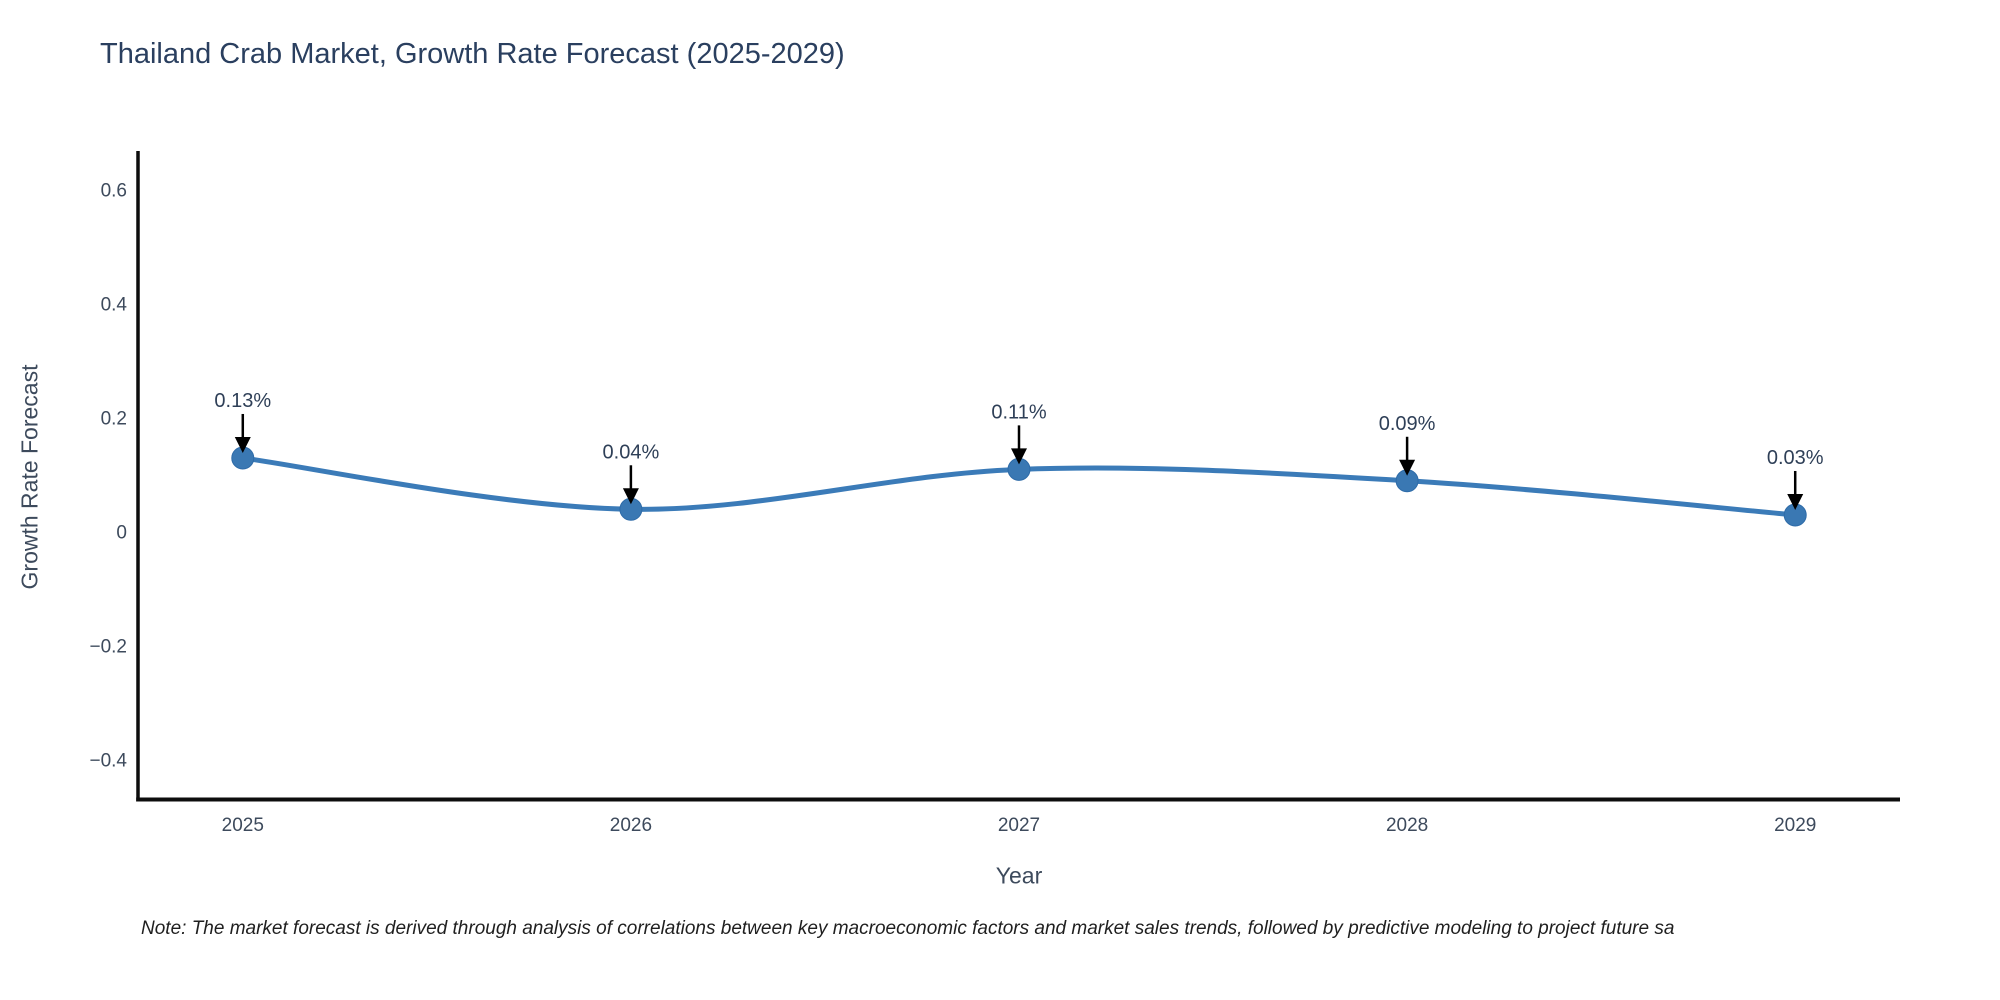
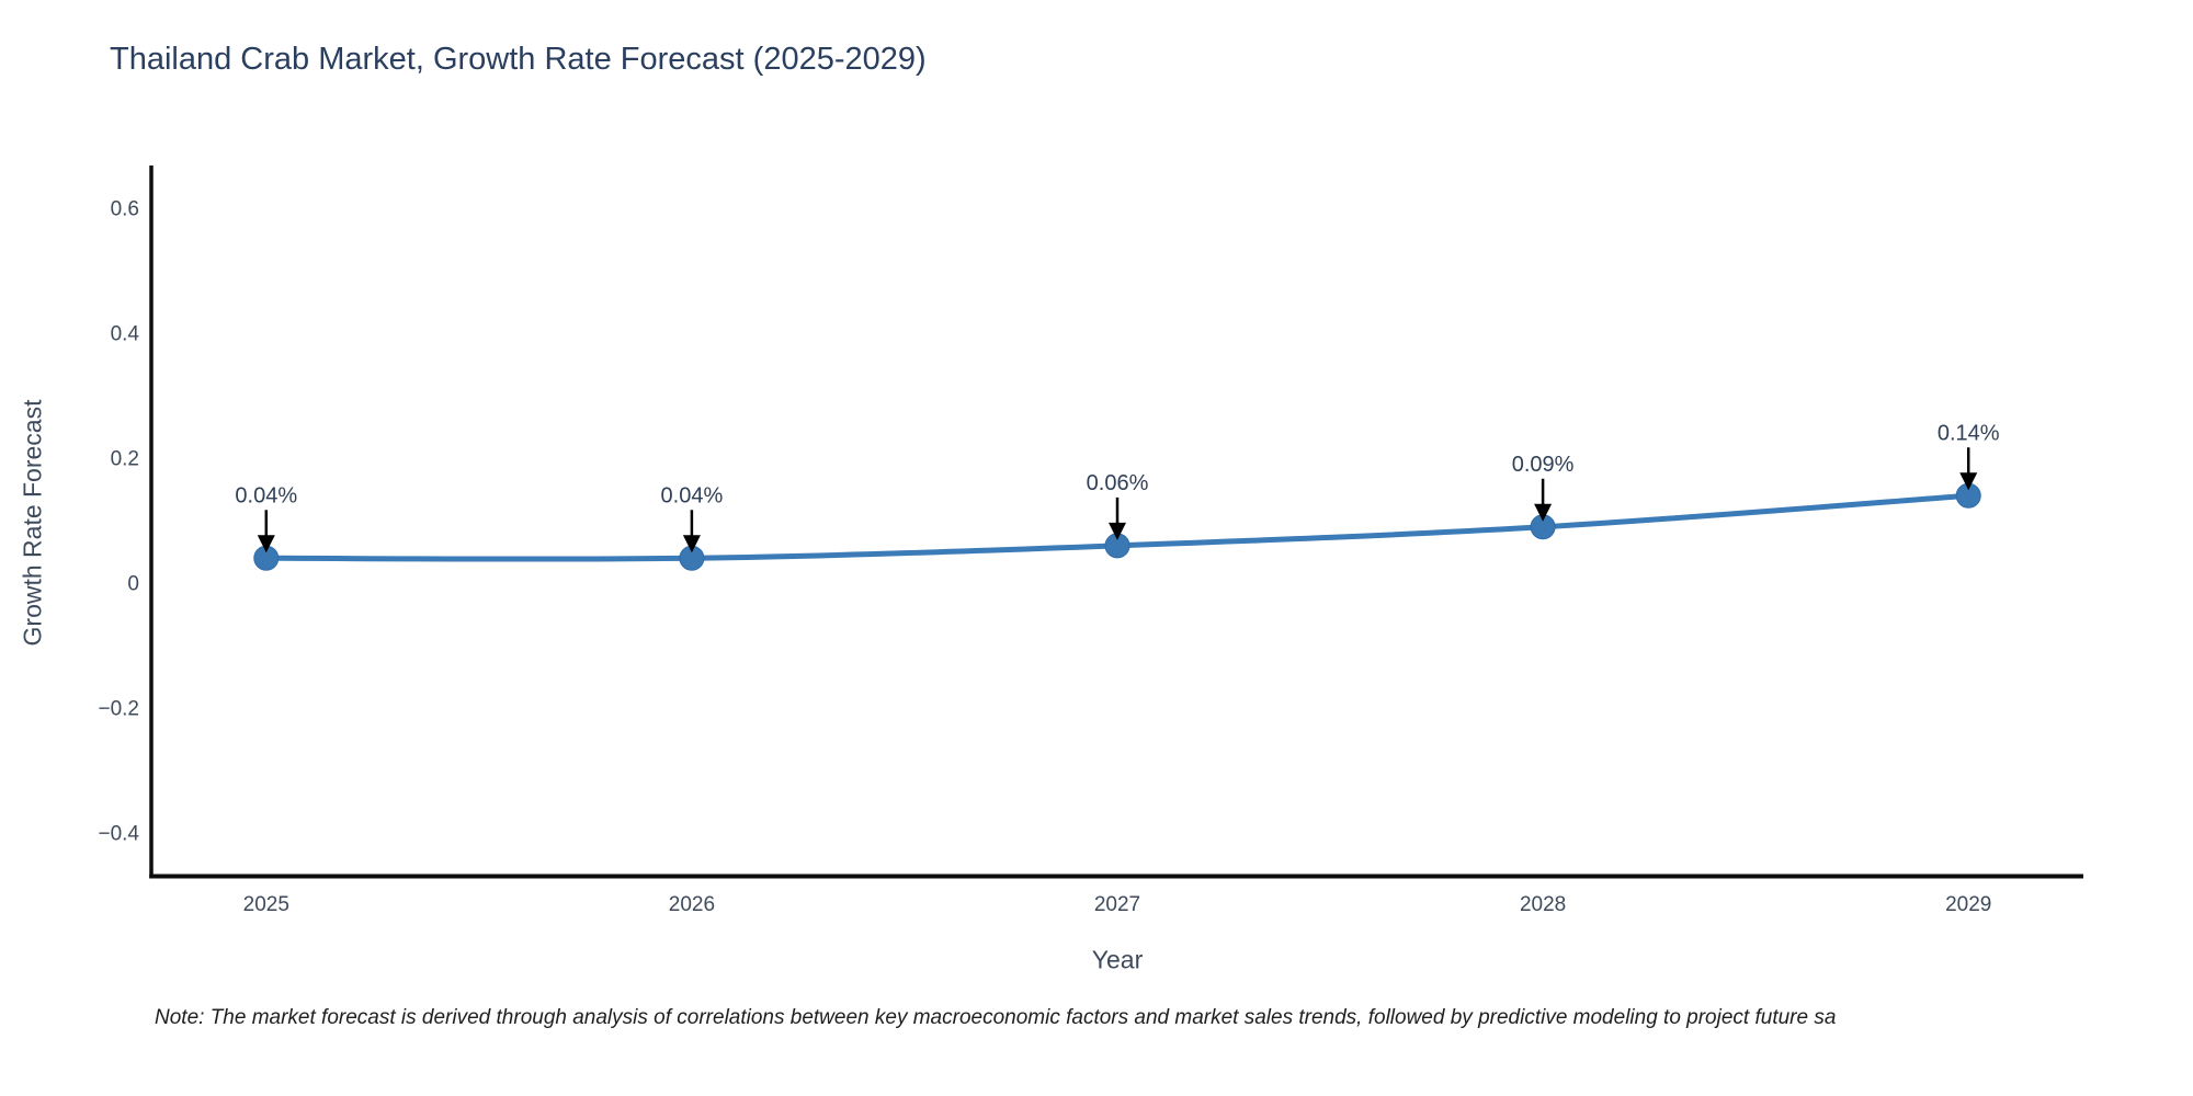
2025: 0.13% -> 0.04%
2027: 0.11% -> 0.06%
2029: 0.03% -> 0.14%
